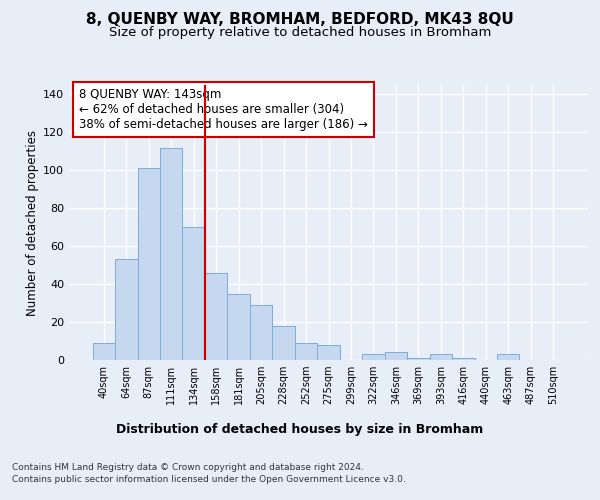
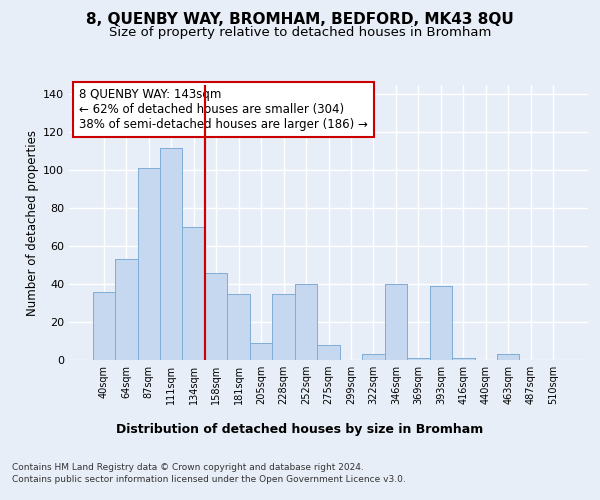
40sqm: 9 -> 36
205sqm: 29 -> 9
228sqm: 18 -> 35
252sqm: 9 -> 40
346sqm: 4 -> 40
393sqm: 3 -> 39
